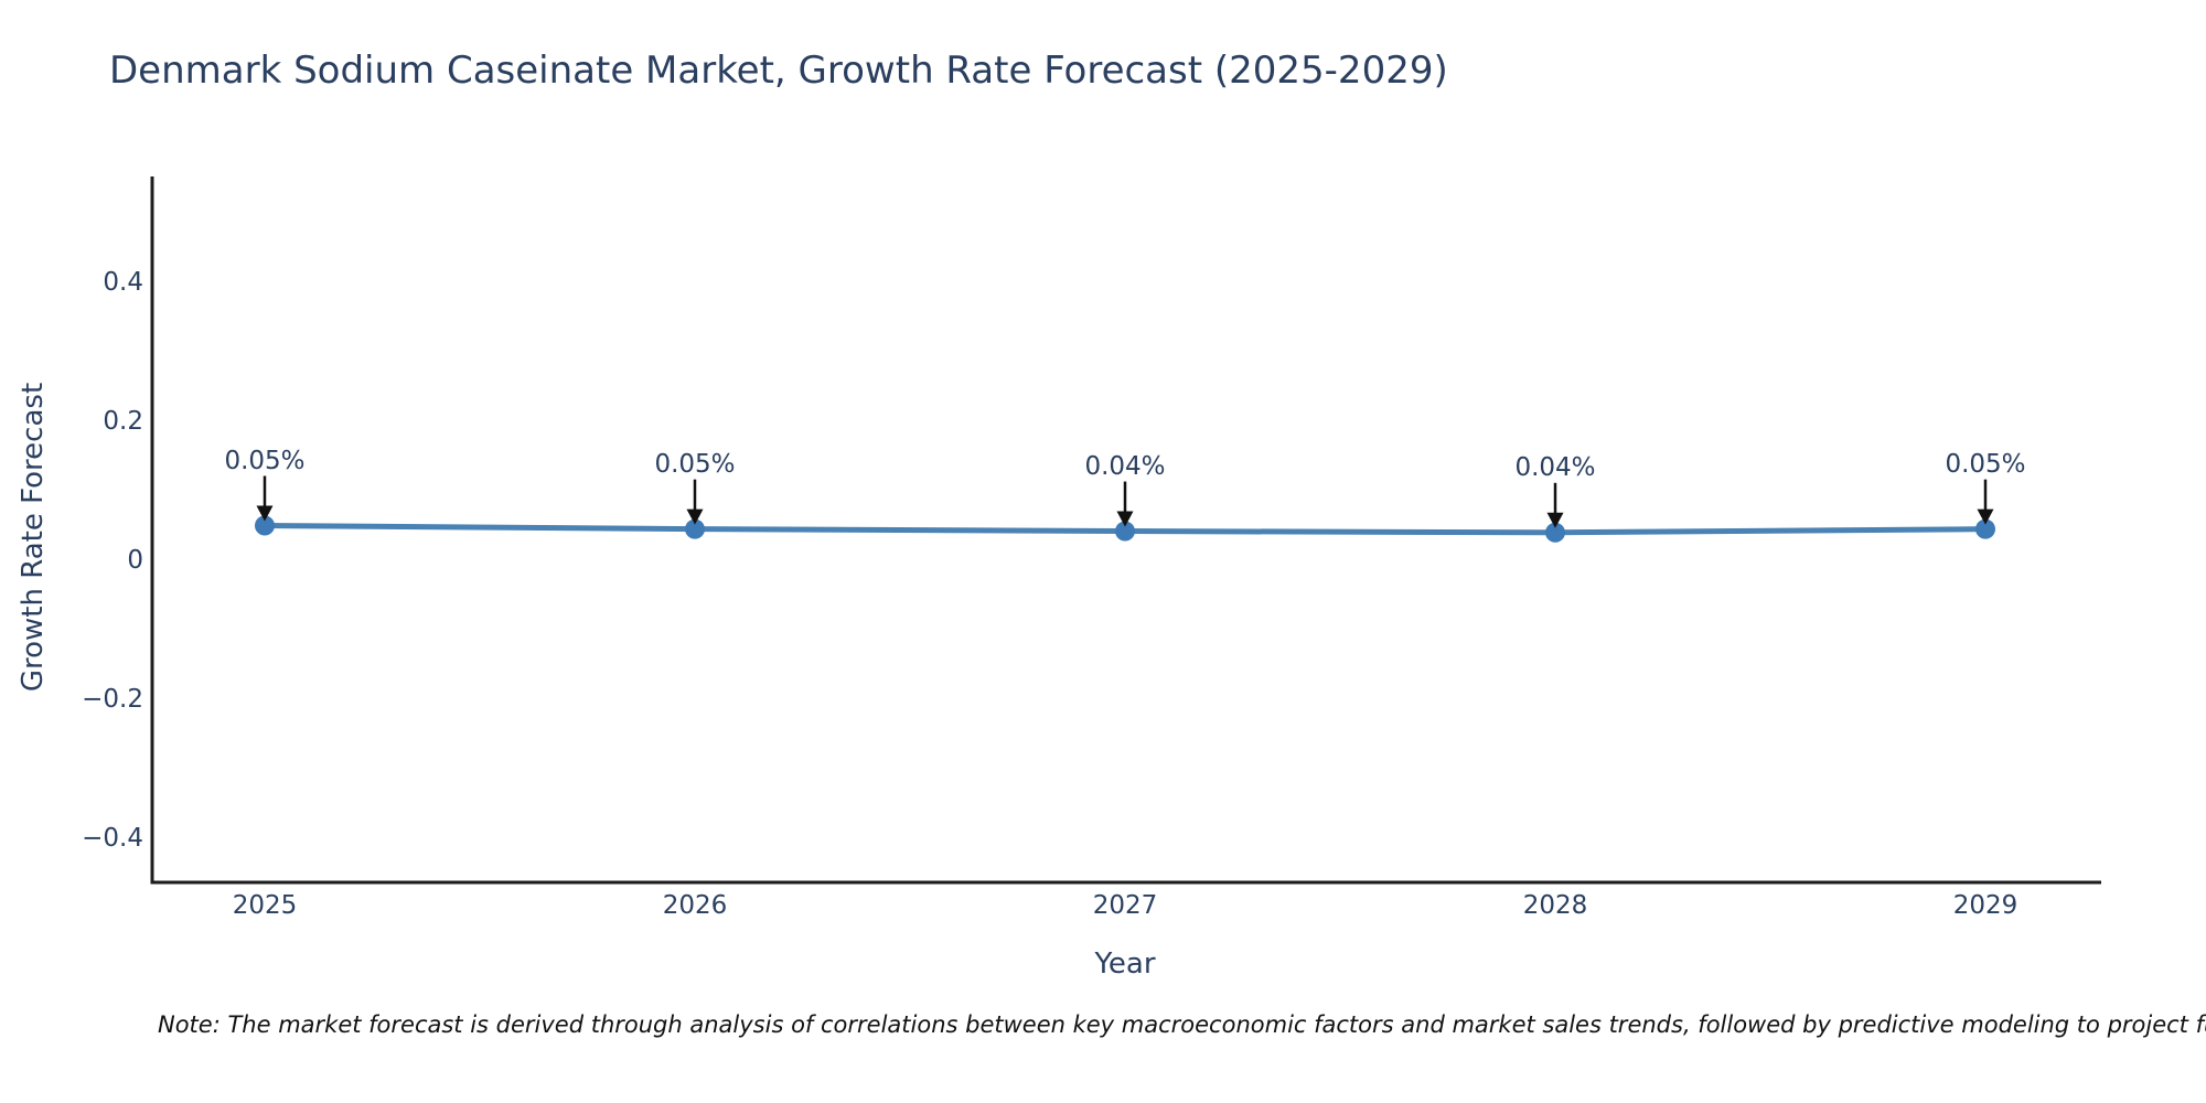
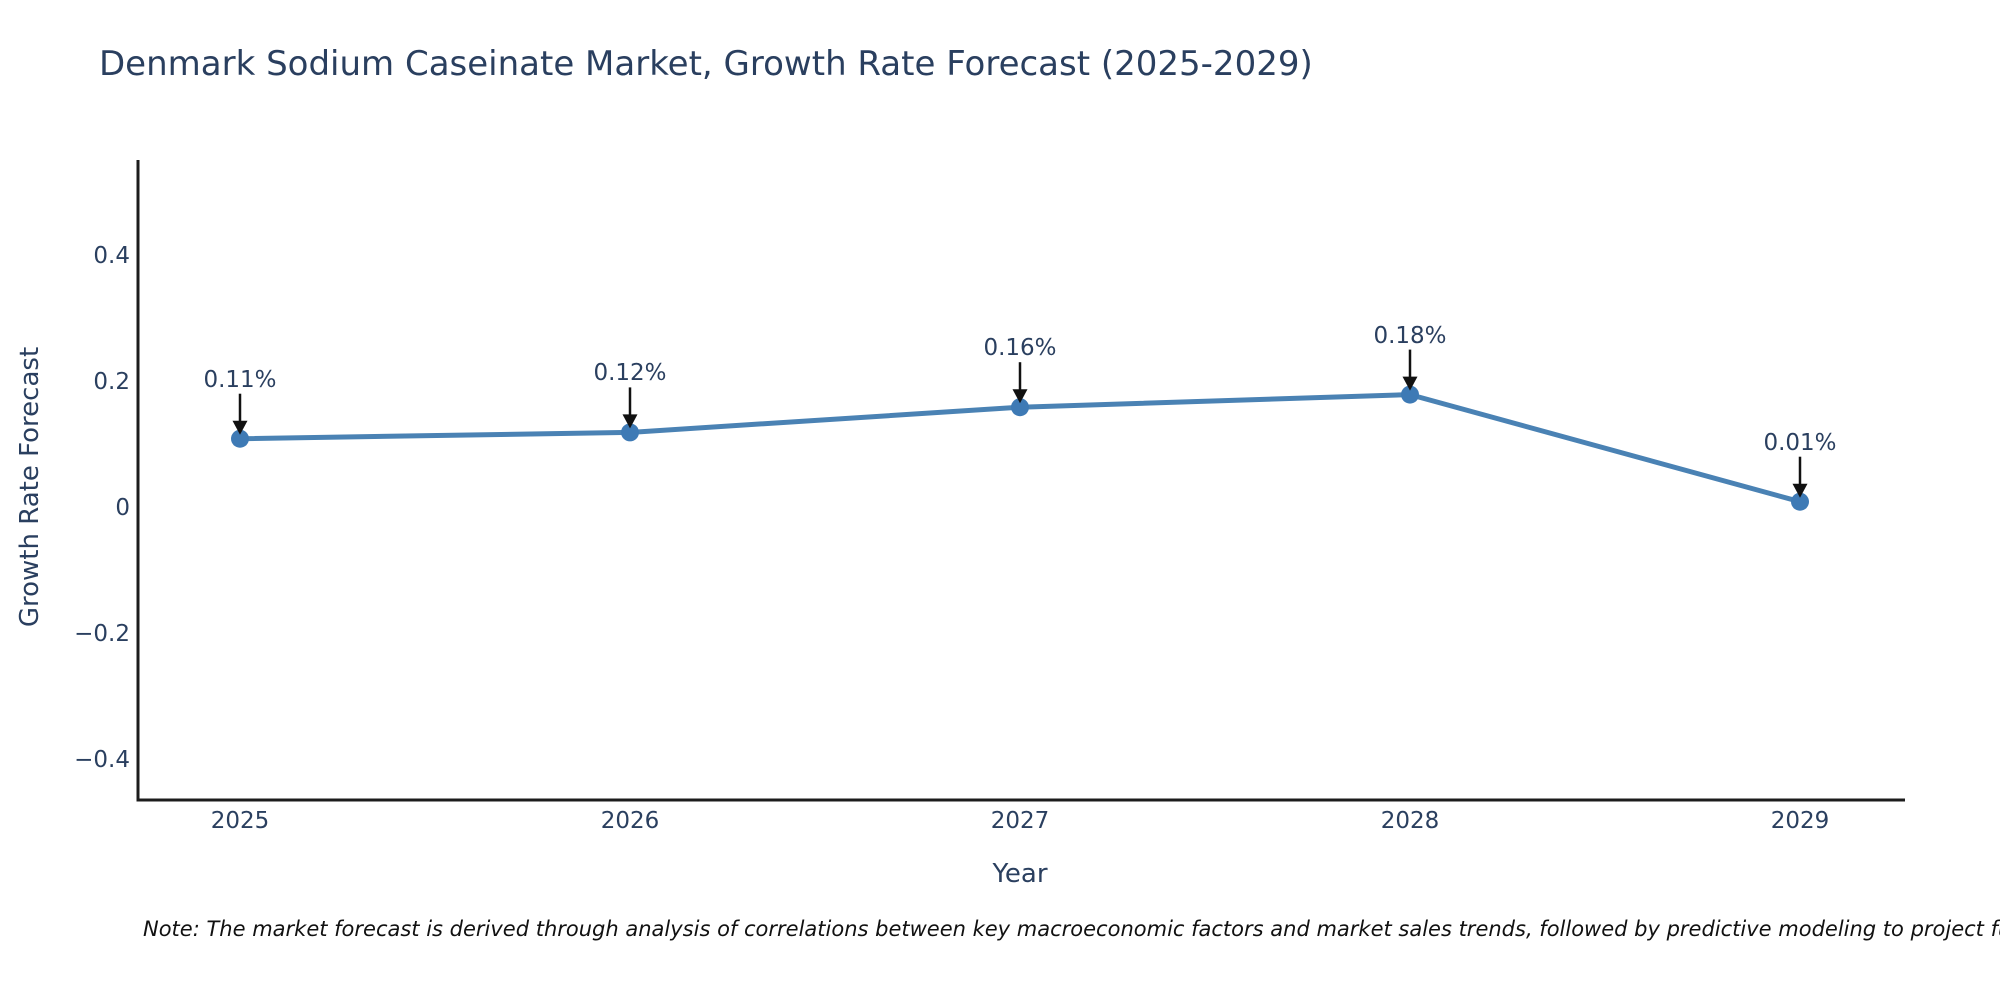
2025: 0.05% -> 0.11%
2026: 0.05% -> 0.12%
2027: 0.04% -> 0.16%
2028: 0.04% -> 0.18%
2029: 0.05% -> 0.01%
